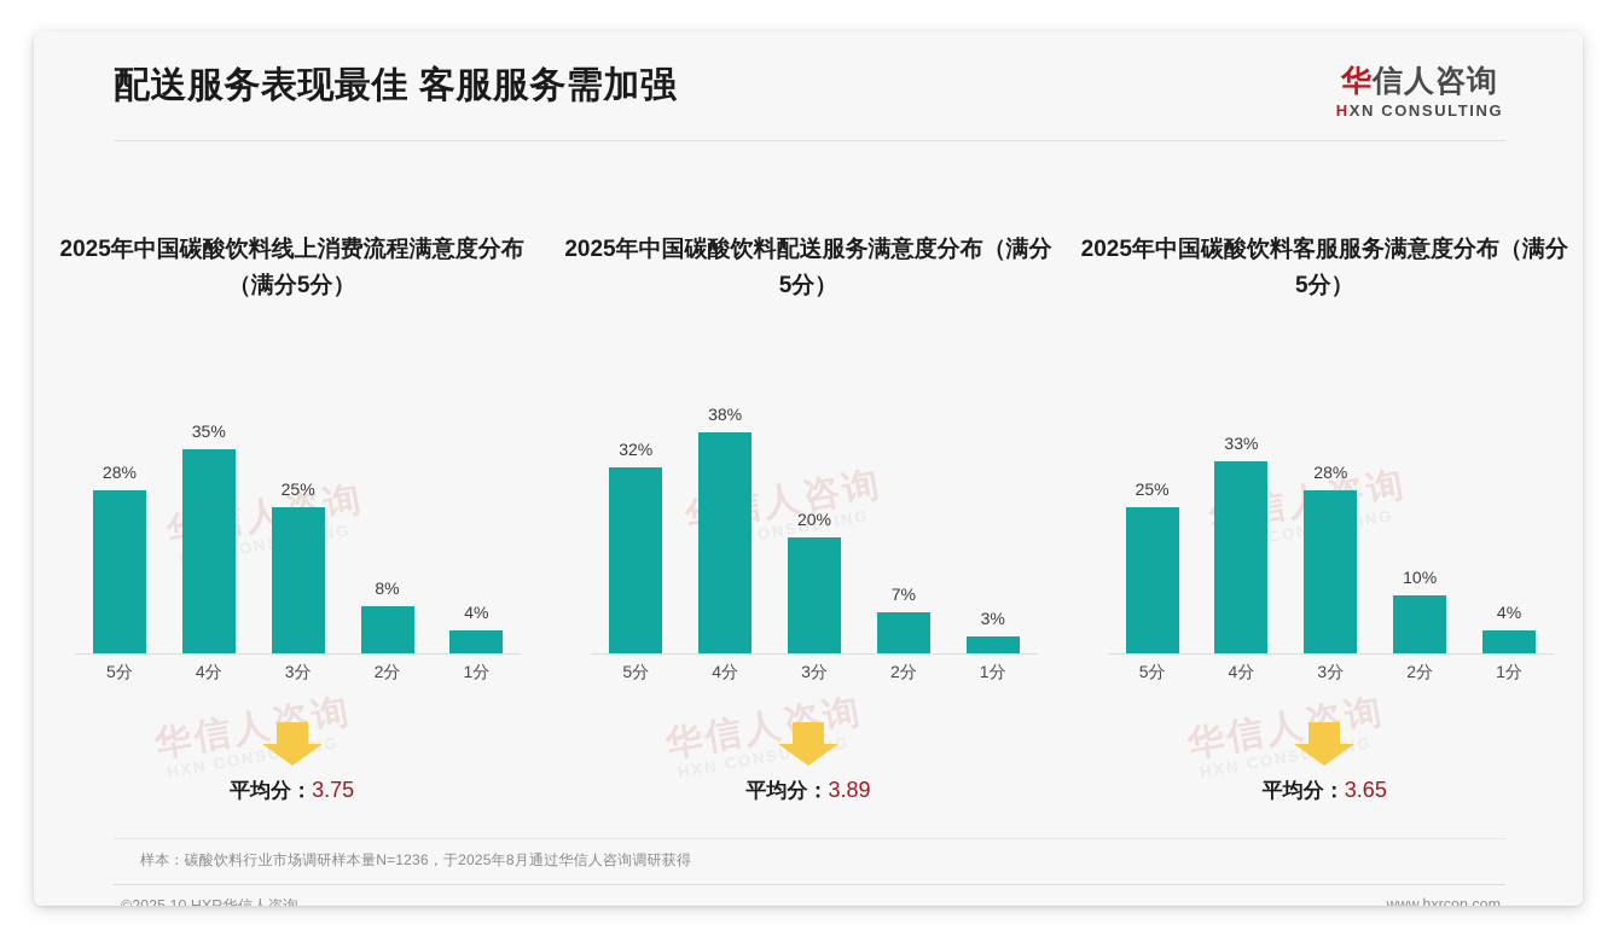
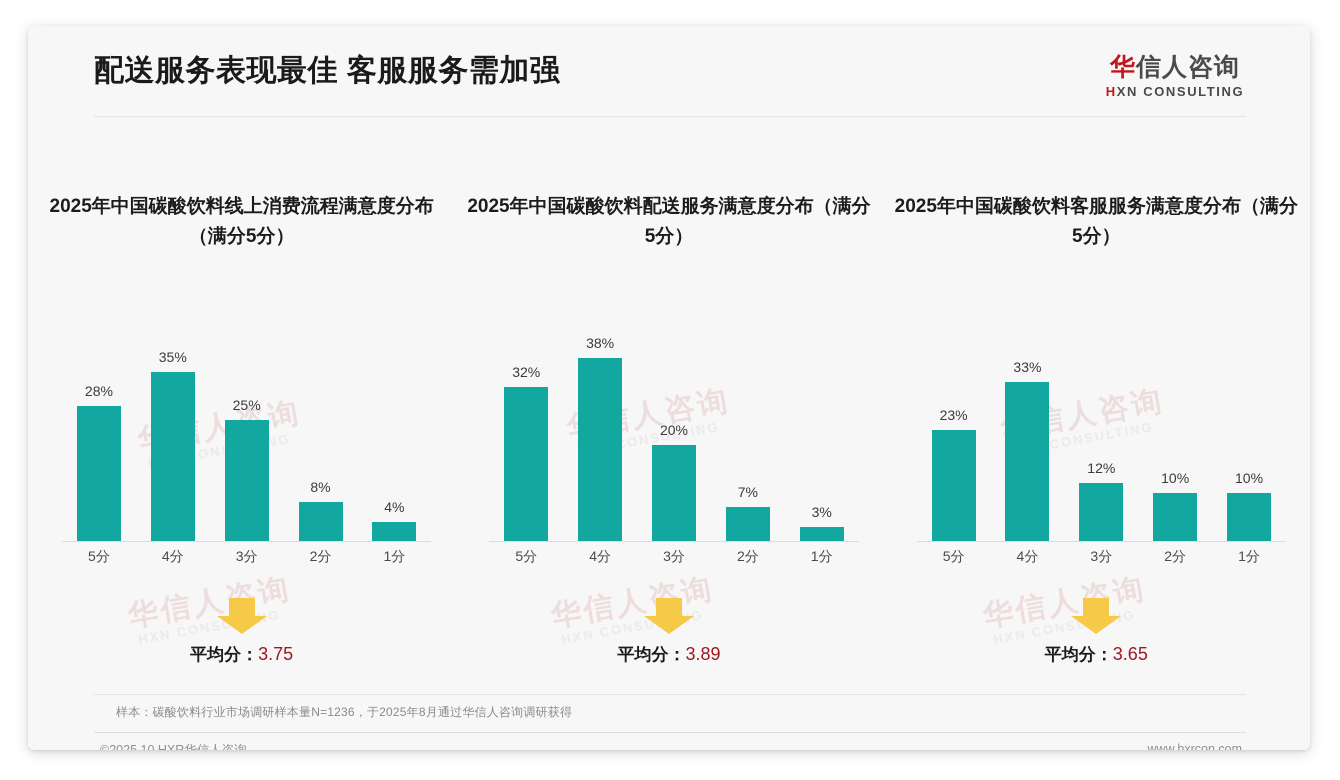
2025年中国碳酸饮料客服服务满意度分布（满分5分）/5分: 25% -> 23%
2025年中国碳酸饮料客服服务满意度分布（满分5分）/3分: 28% -> 12%
2025年中国碳酸饮料客服服务满意度分布（满分5分）/1分: 4% -> 10%
